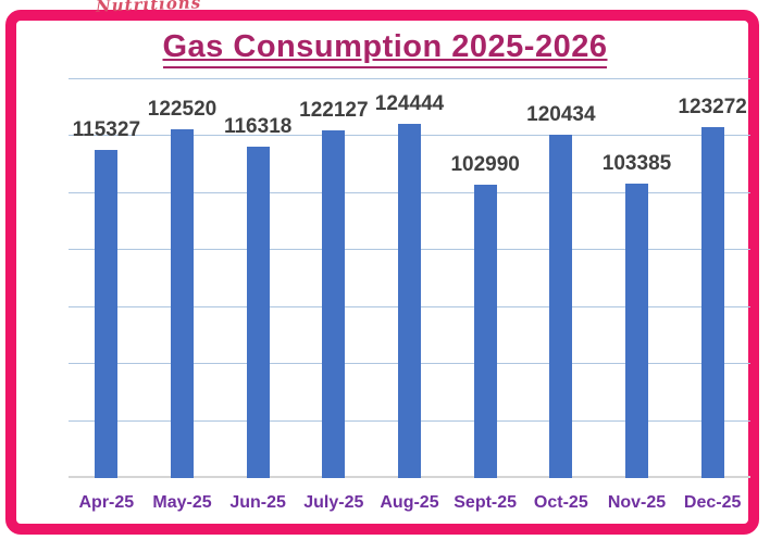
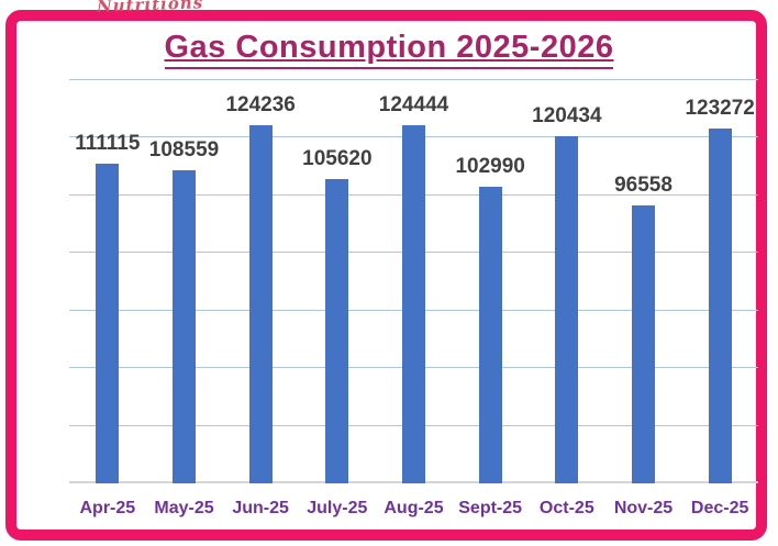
Apr-25: 115327 -> 111115
May-25: 122520 -> 108559
Jun-25: 116318 -> 124236
July-25: 122127 -> 105620
Nov-25: 103385 -> 96558
